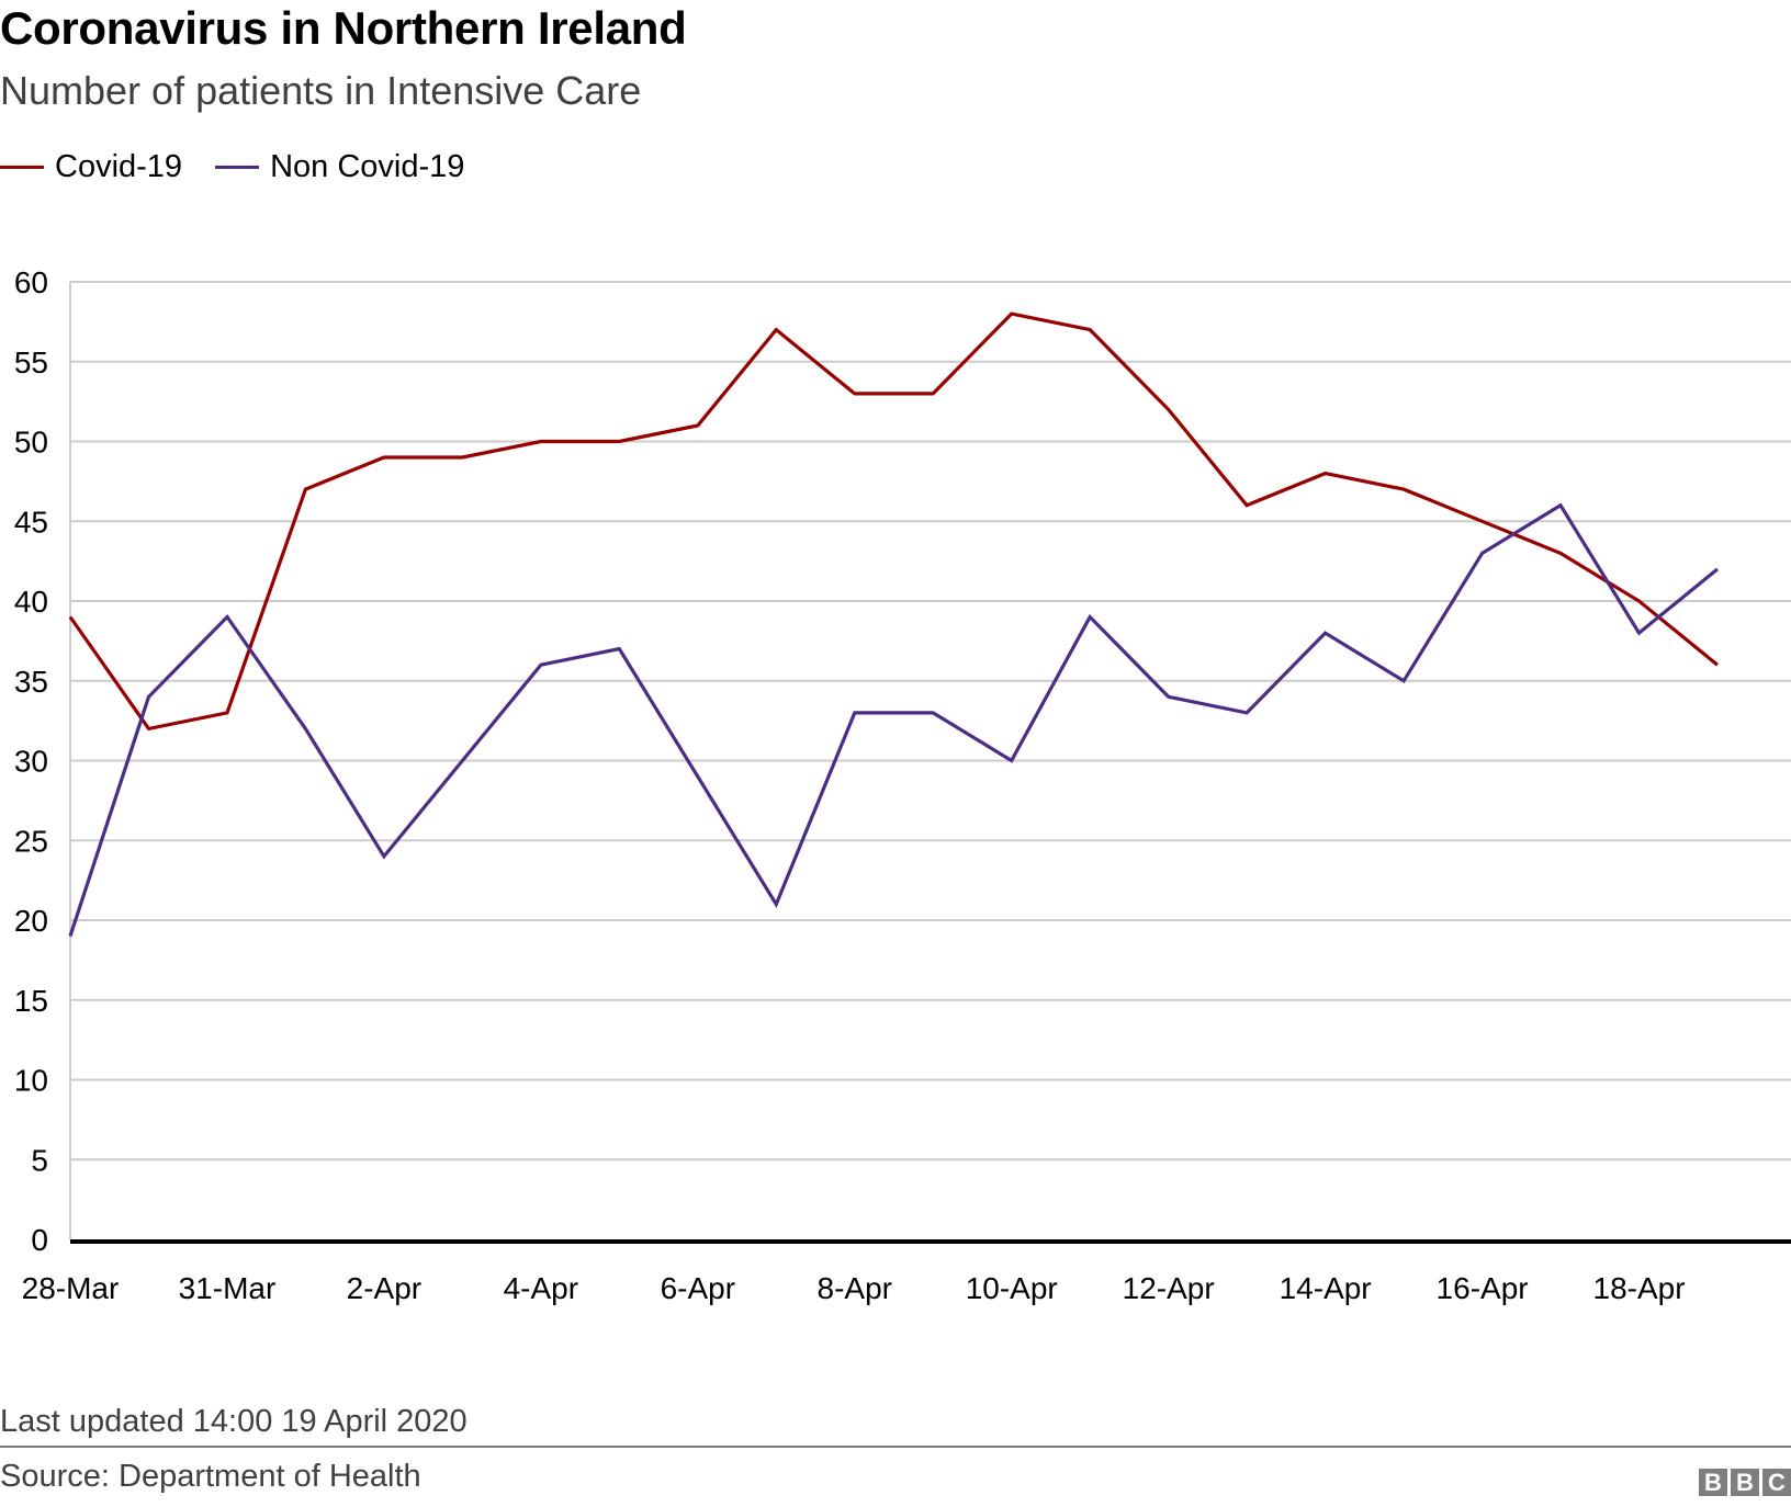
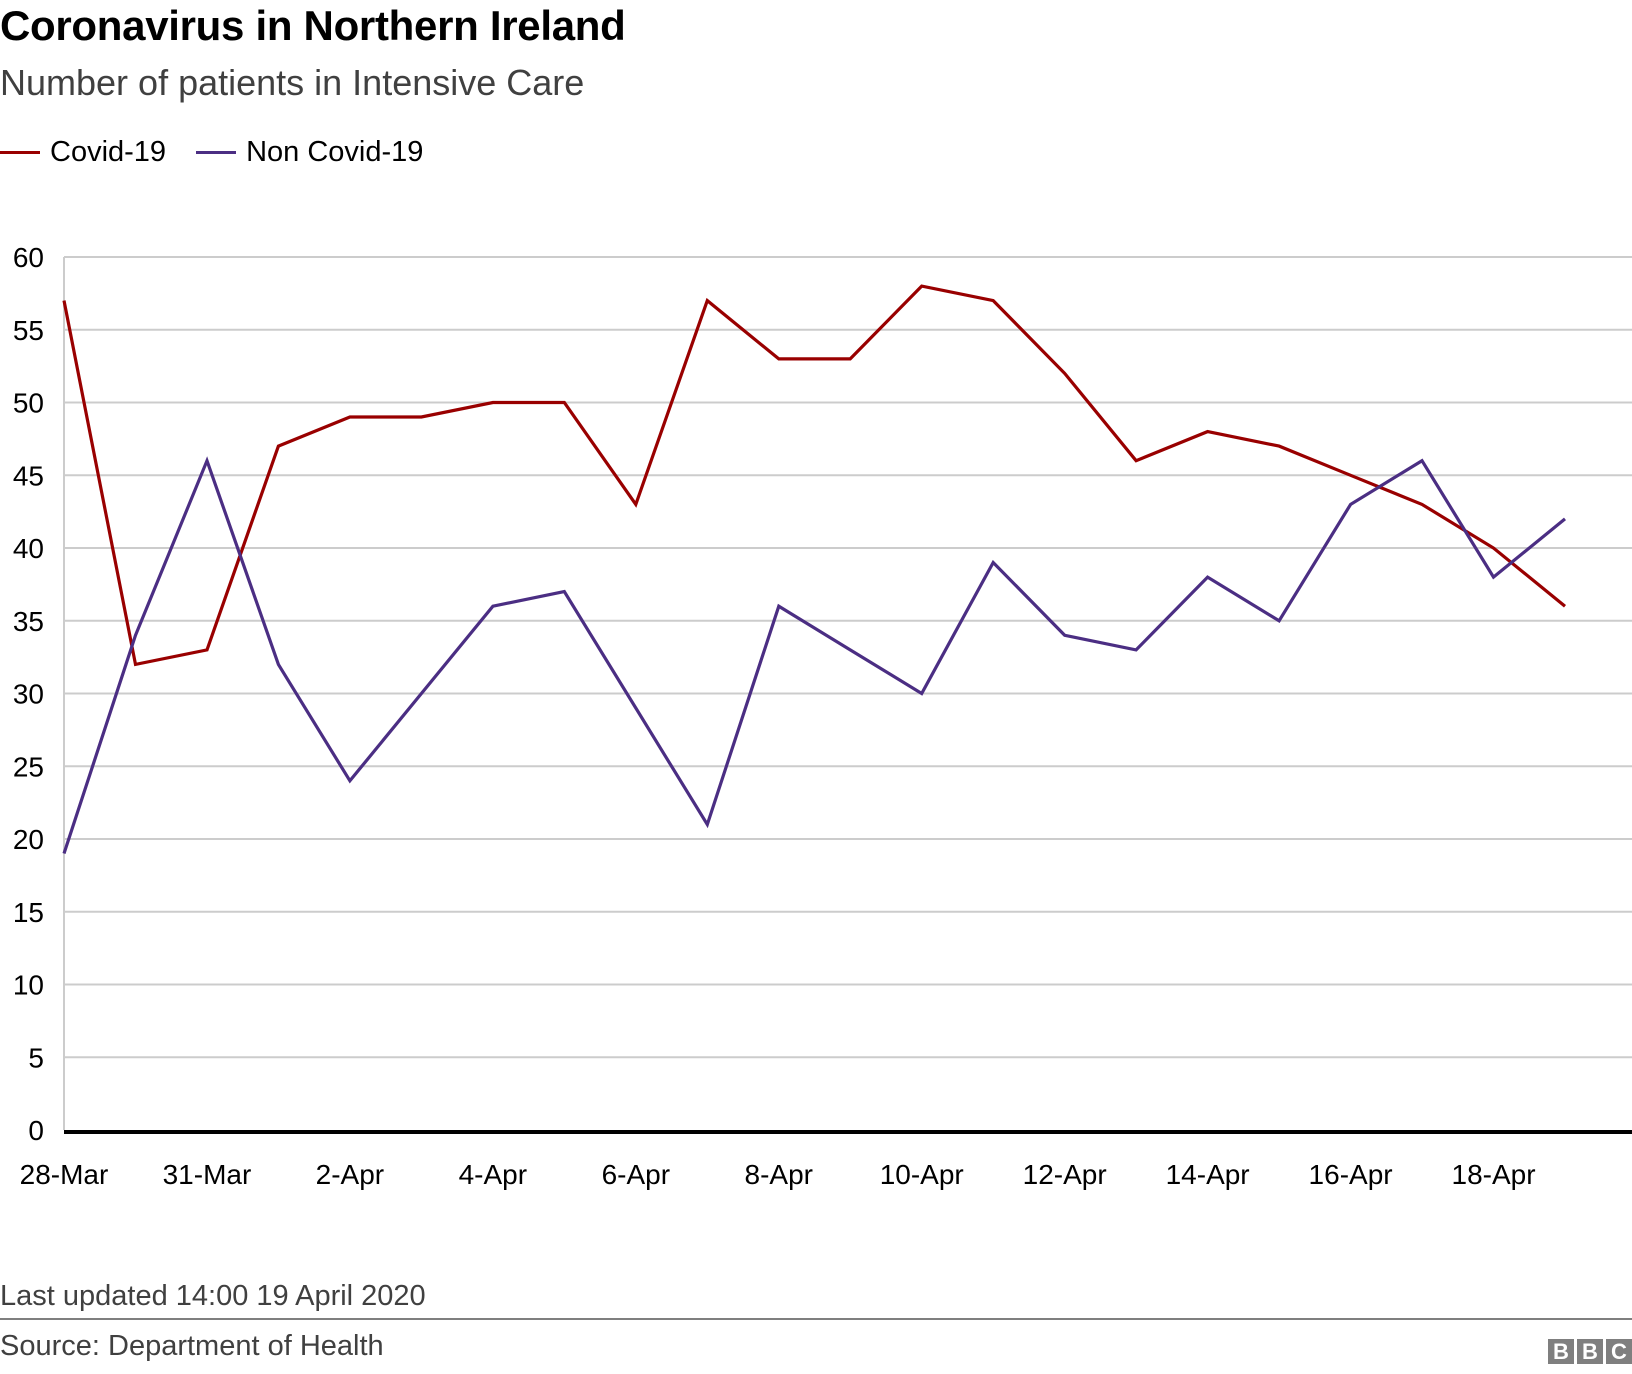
Covid-19/28-Mar: 39 -> 57
Non Covid-19/31-Mar: 39 -> 46
Covid-19/6-Apr: 51 -> 43
Non Covid-19/8-Apr: 33 -> 36
